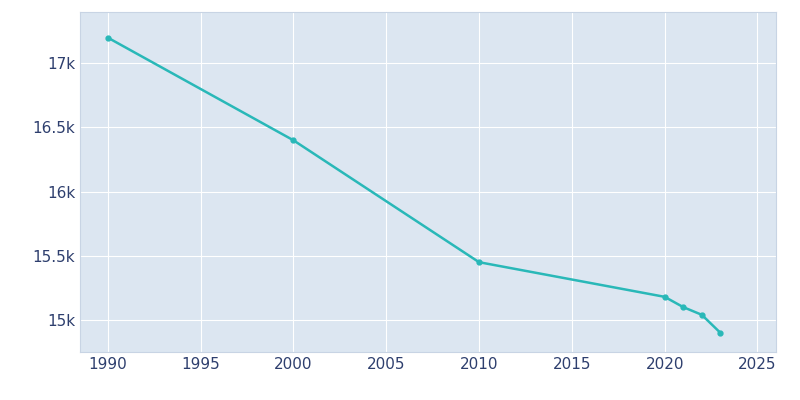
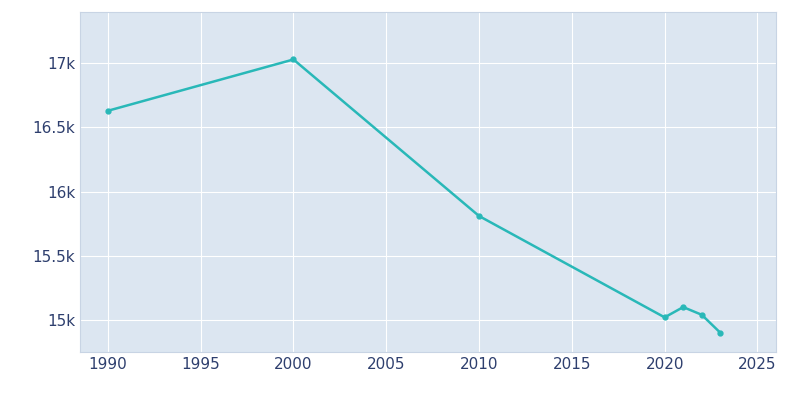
1990: 17.20k -> 16.63k
2000: 16.40k -> 17.03k
2010: 15.45k -> 15.81k
2020: 15.18k -> 15.02k
